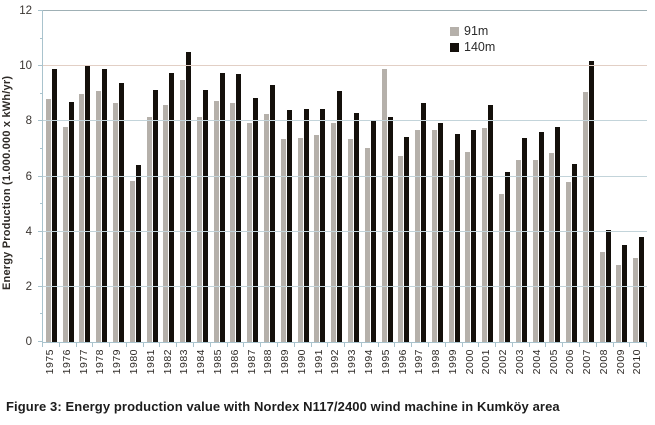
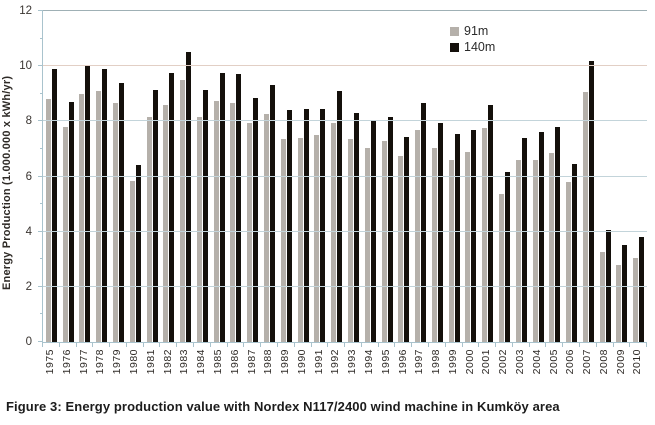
91m/1995: 9.9 -> 7.3
91m/1998: 7.7 -> 7.0
